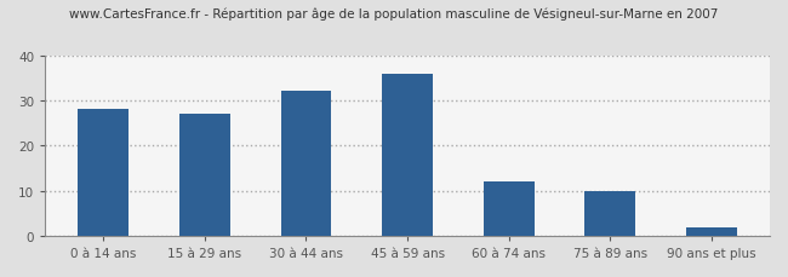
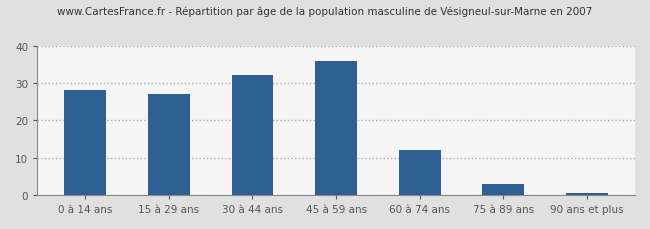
75 à 89 ans: 10.0 -> 3.0
90 ans et plus: 2.0 -> 0.5
